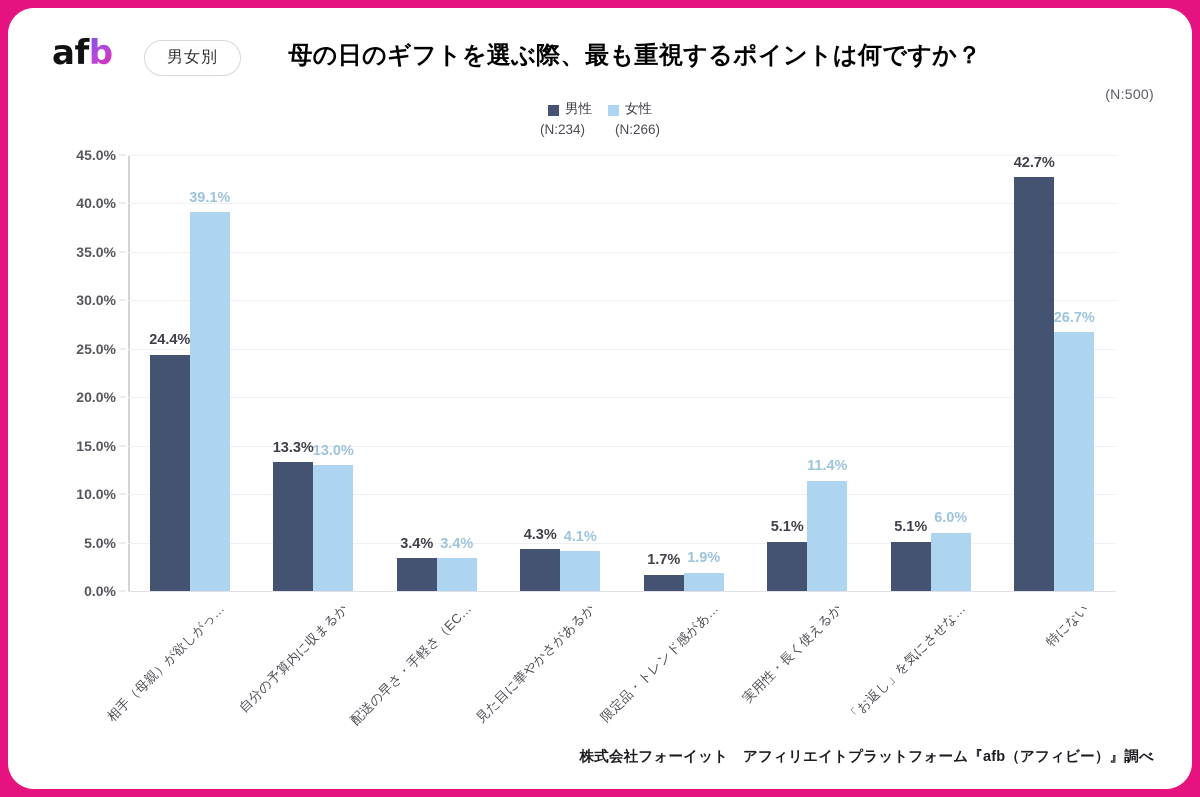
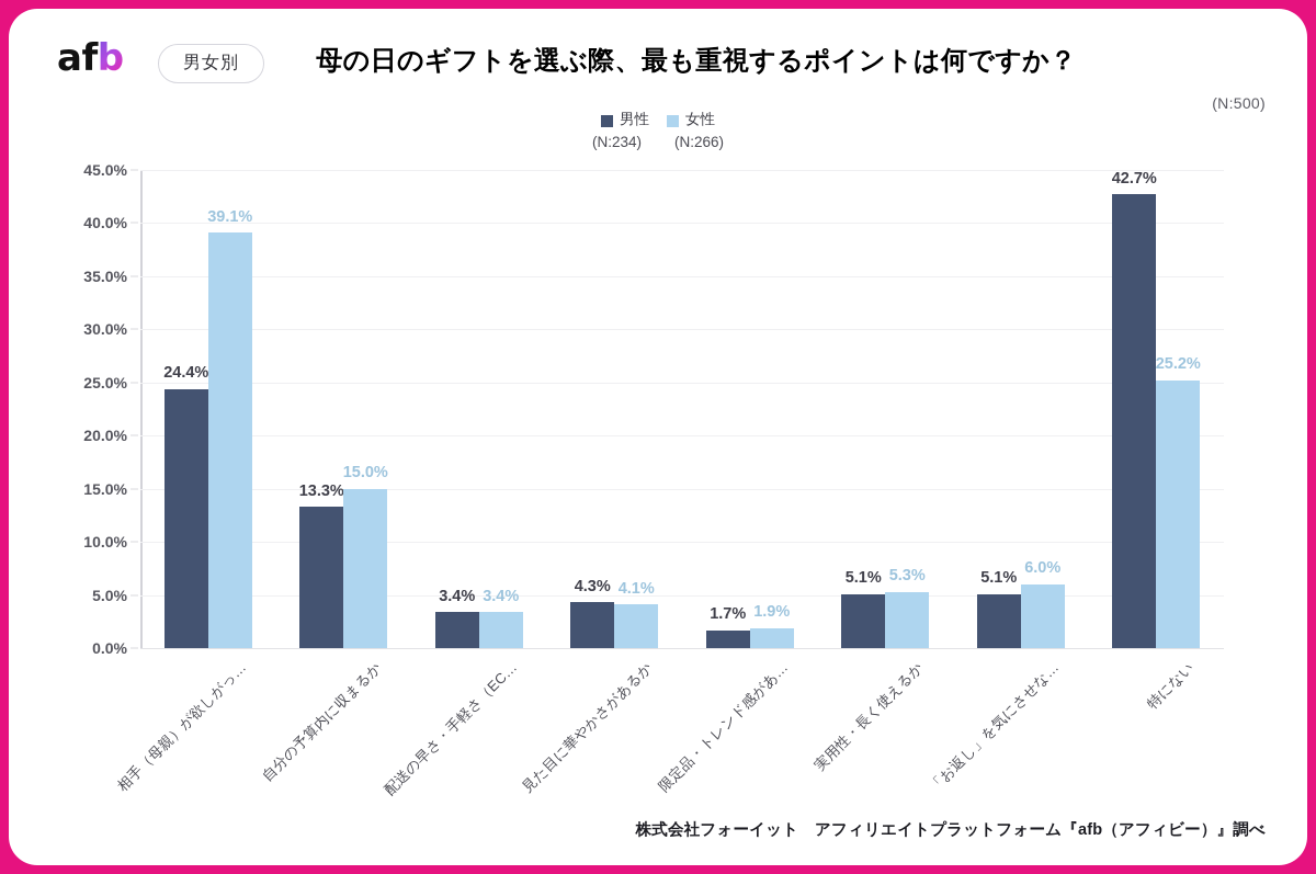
女性/自分の予算内に収まるか: 13.0% -> 15.0%
女性/実用性・長く使えるか: 11.4% -> 5.3%
女性/特にない: 26.7% -> 25.2%
